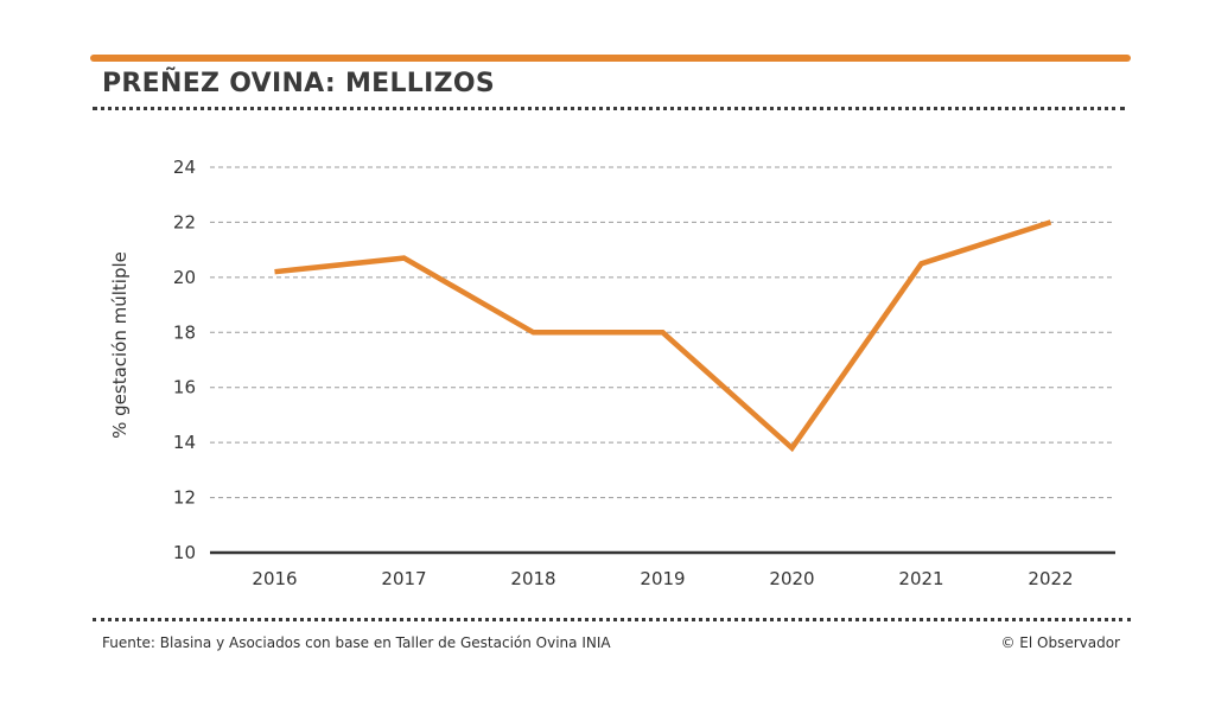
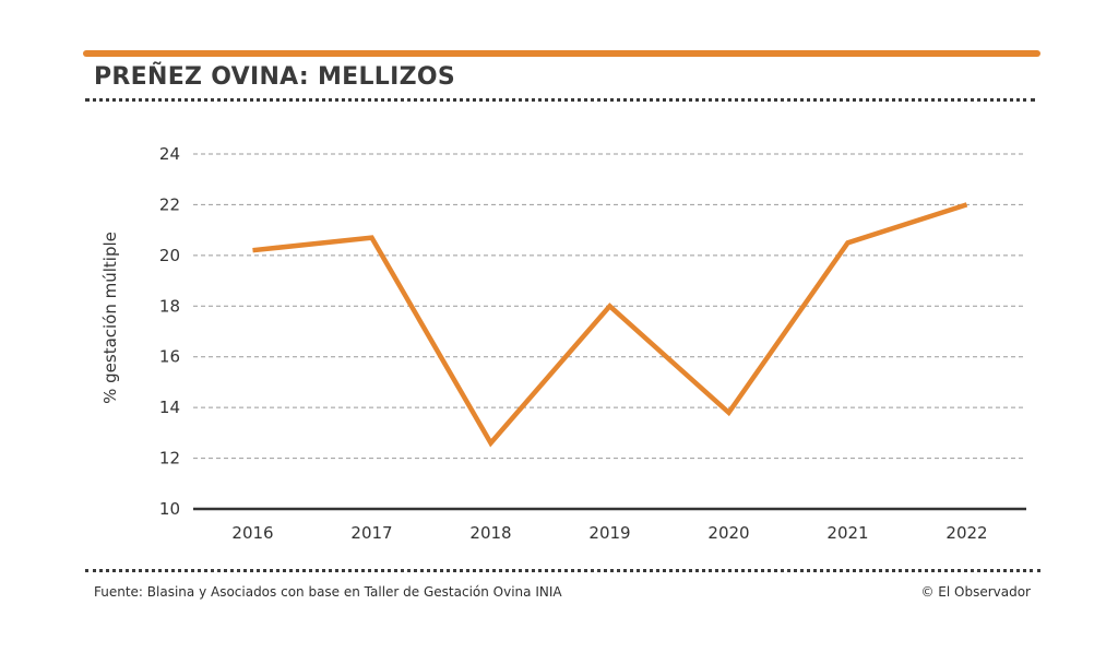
2018: 18.0 -> 12.6
